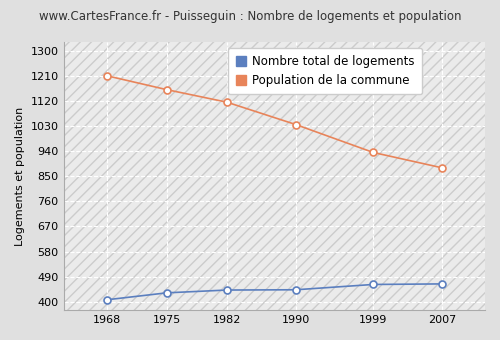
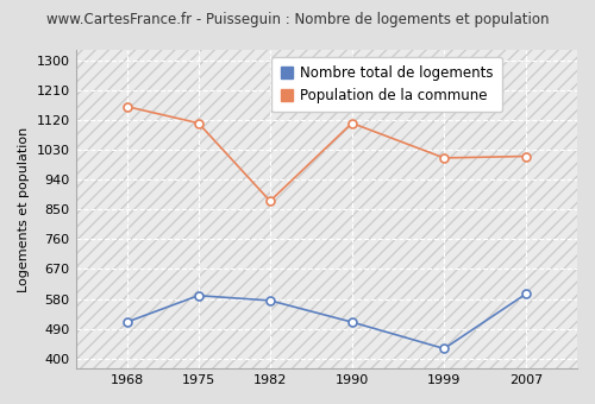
Nombre total de logements/1968: 407 -> 510
Population de la commune/1968: 1210 -> 1160
Nombre total de logements/1975: 432 -> 590
Population de la commune/1975: 1160 -> 1110
Nombre total de logements/1982: 442 -> 575
Population de la commune/1982: 1115 -> 875
Nombre total de logements/1990: 443 -> 510
Population de la commune/1990: 1035 -> 1110
Nombre total de logements/1999: 462 -> 430
Population de la commune/1999: 935 -> 1005
Nombre total de logements/2007: 464 -> 595
Population de la commune/2007: 880 -> 1010
